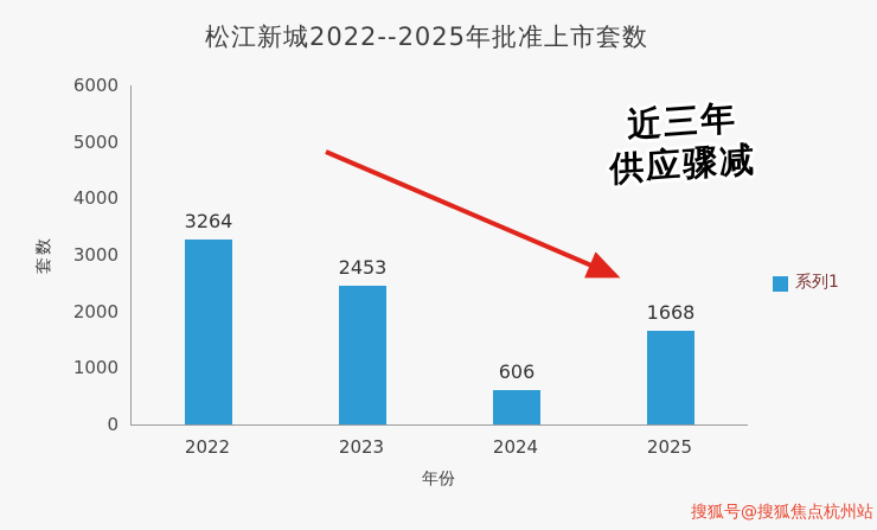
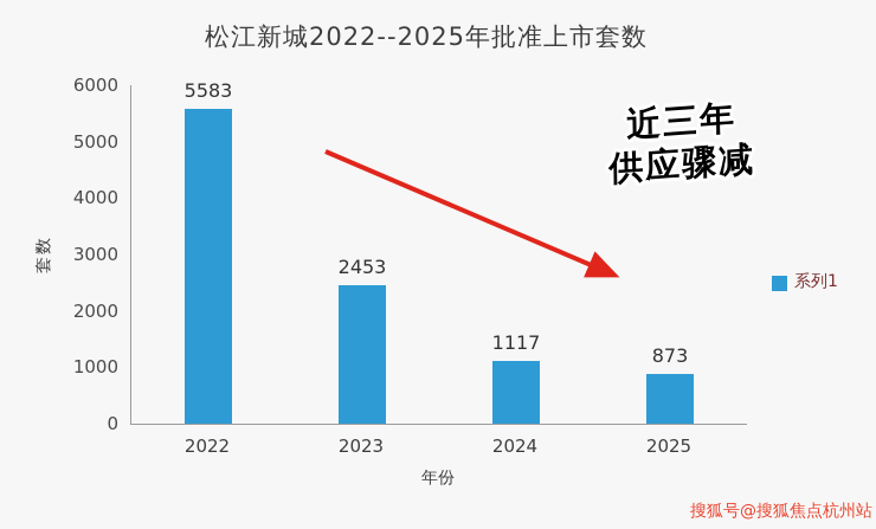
2022: 3264 -> 5583
2024: 606 -> 1117
2025: 1668 -> 873
